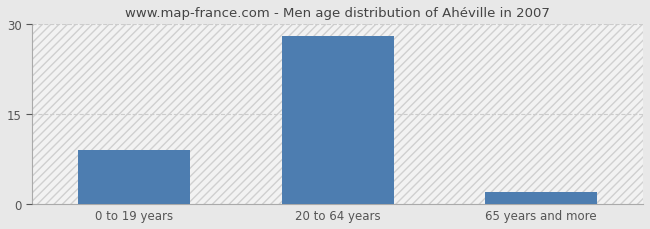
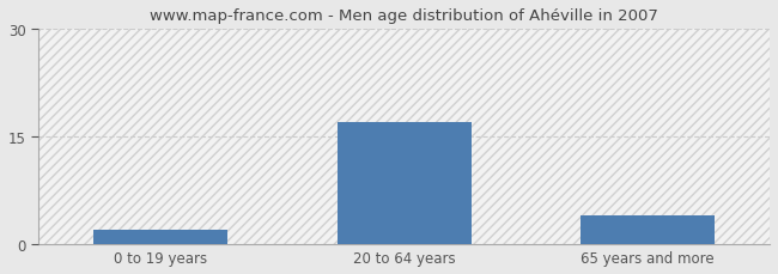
0 to 19 years: 9 -> 2
20 to 64 years: 28 -> 17
65 years and more: 2 -> 4
